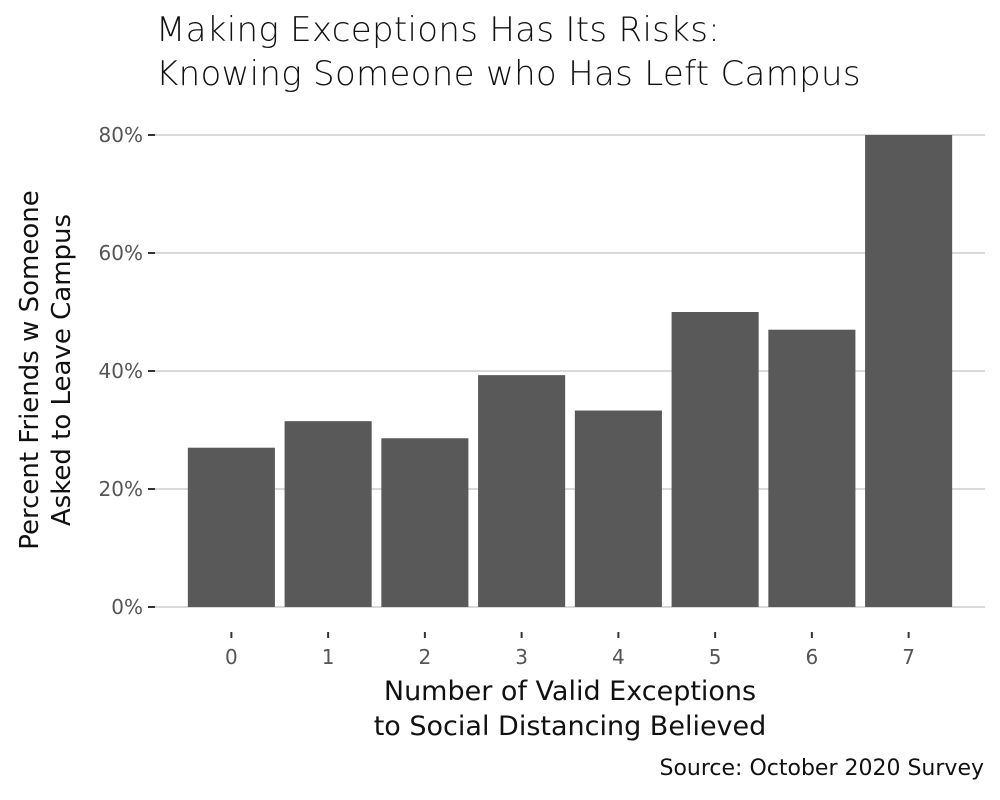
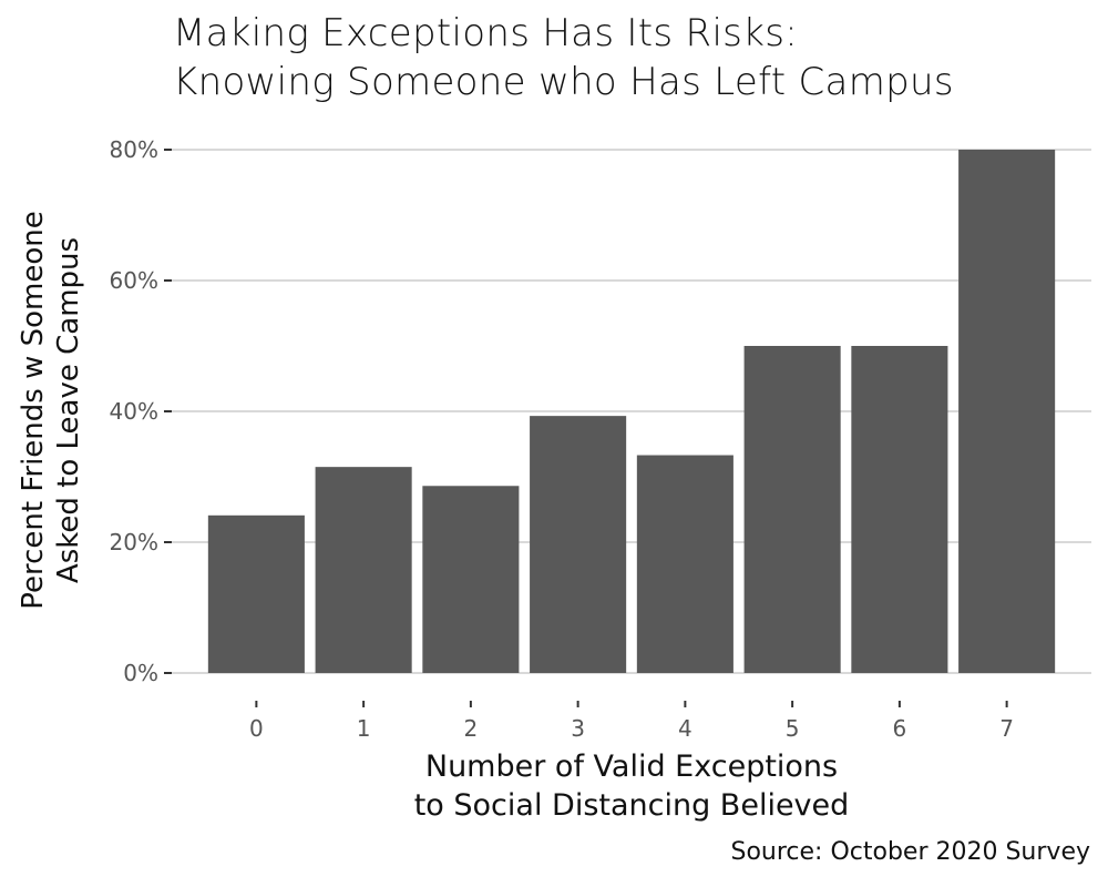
0: 27% -> 24%
6: 47% -> 50%
